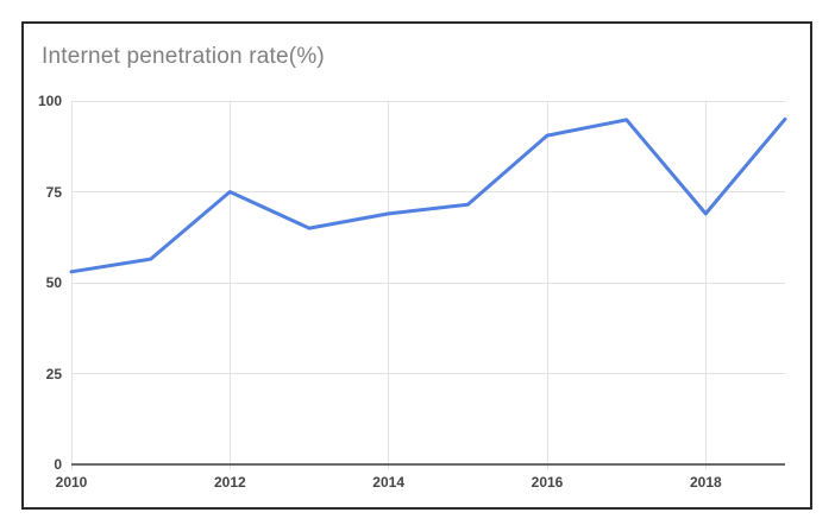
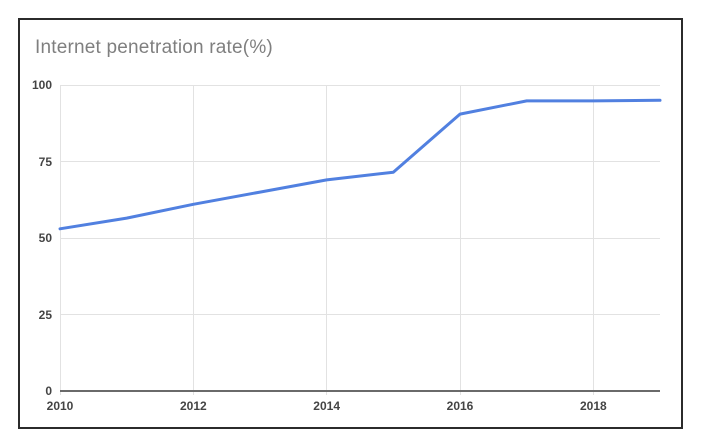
2012: 75 -> 61
2018: 69 -> 95
